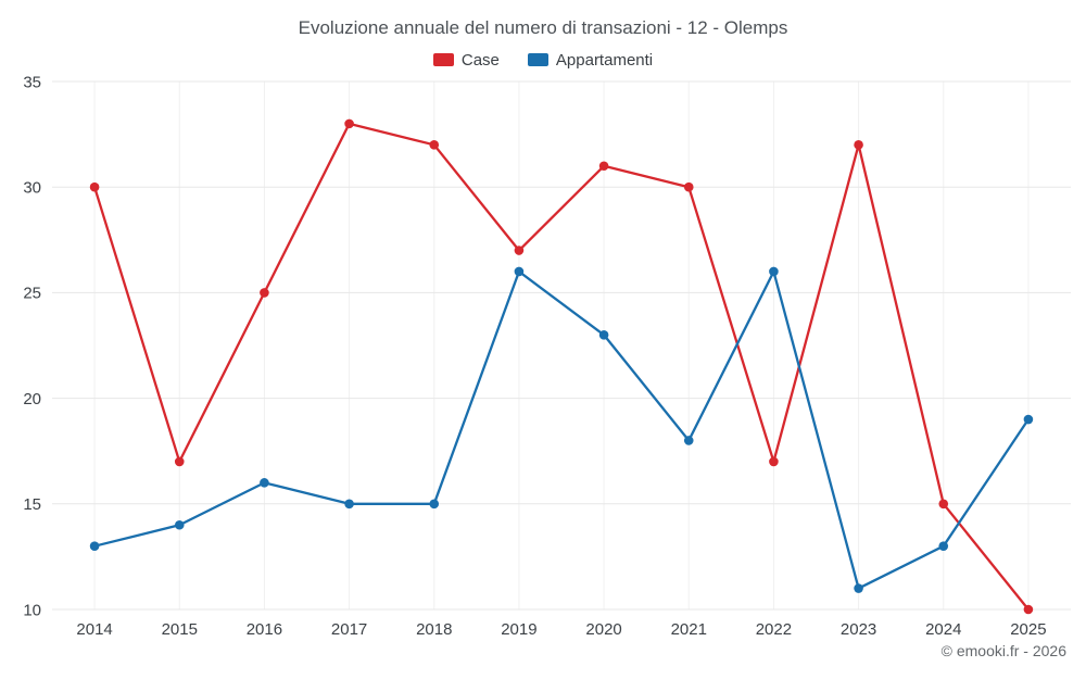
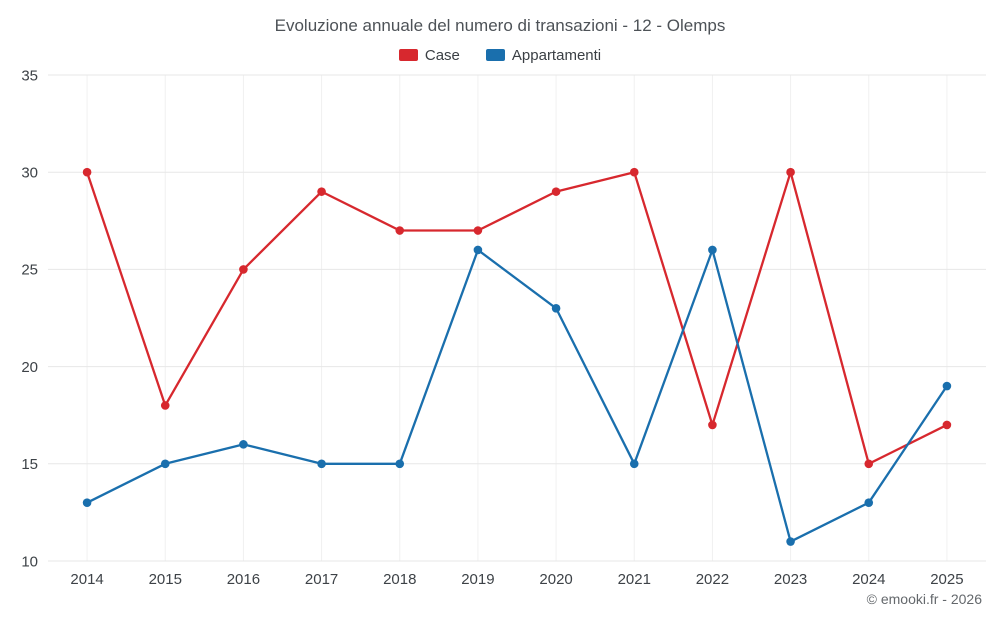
Case/2015: 17 -> 18
Appartamenti/2015: 14 -> 15
Case/2017: 33 -> 29
Case/2018: 32 -> 27
Case/2020: 31 -> 29
Appartamenti/2021: 18 -> 15
Case/2023: 32 -> 30
Case/2025: 10 -> 17
